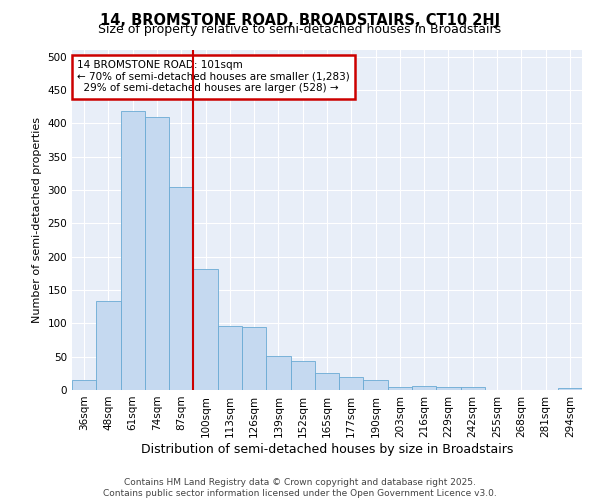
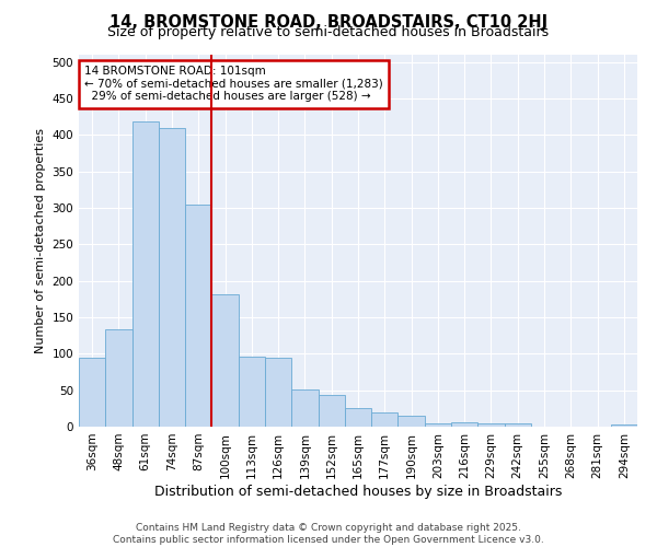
36sqm: 15 -> 94
